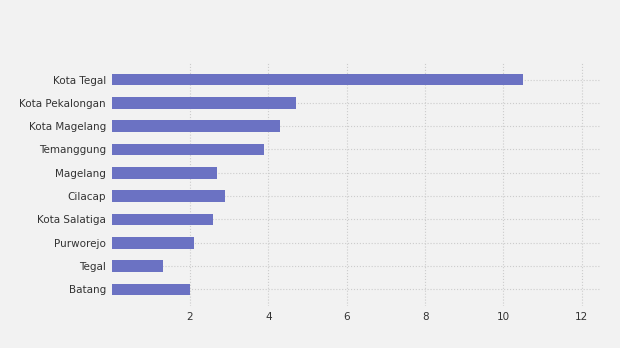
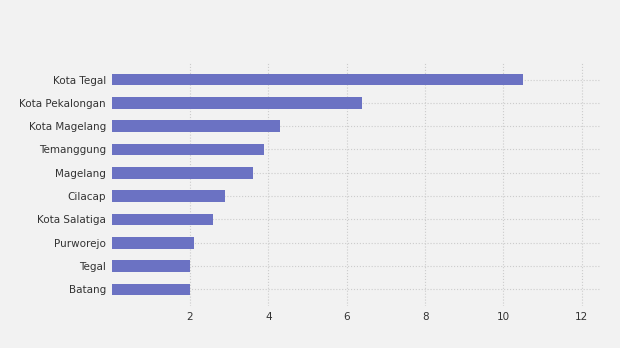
Kota Pekalongan: 4.7 -> 6.4
Magelang: 2.7 -> 3.6
Tegal: 1.3 -> 2.0
